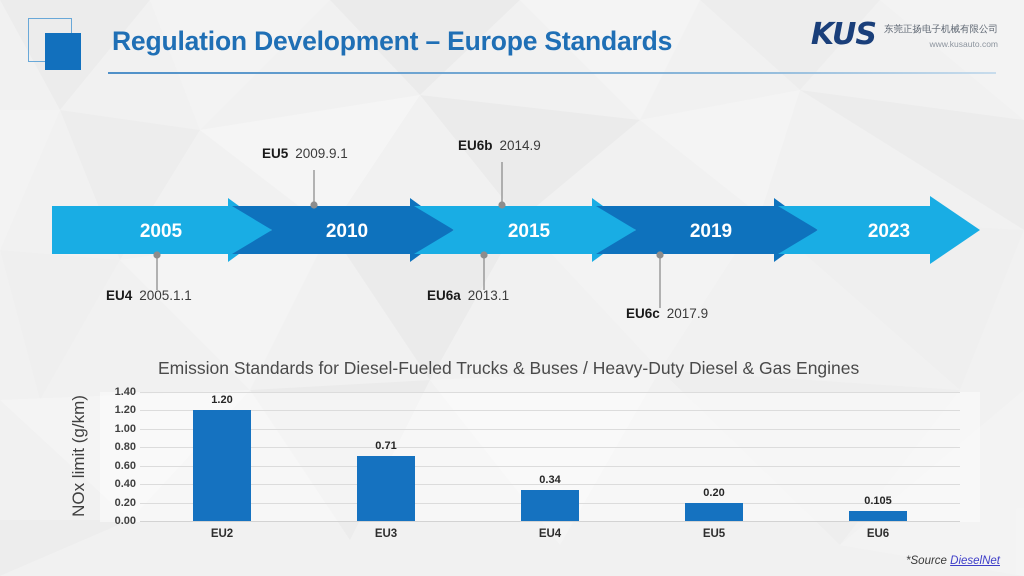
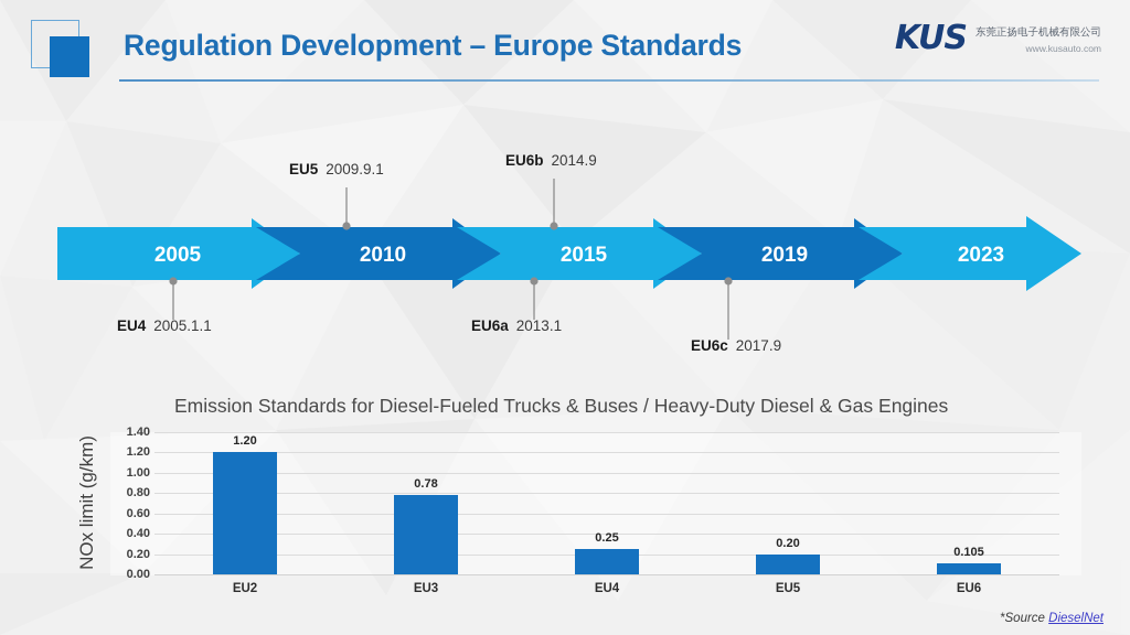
EU3: 0.71 -> 0.78
EU4: 0.34 -> 0.25
